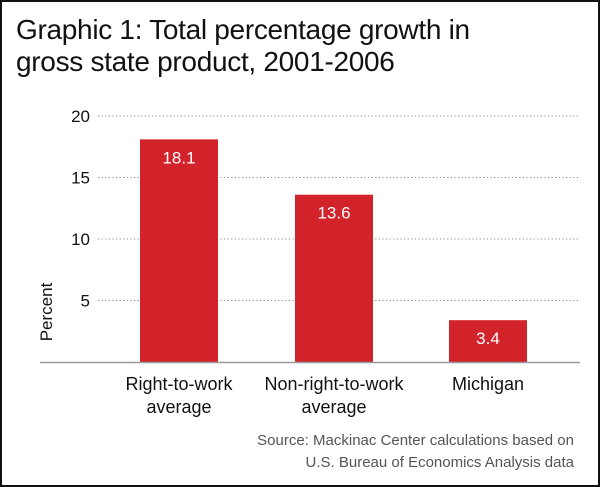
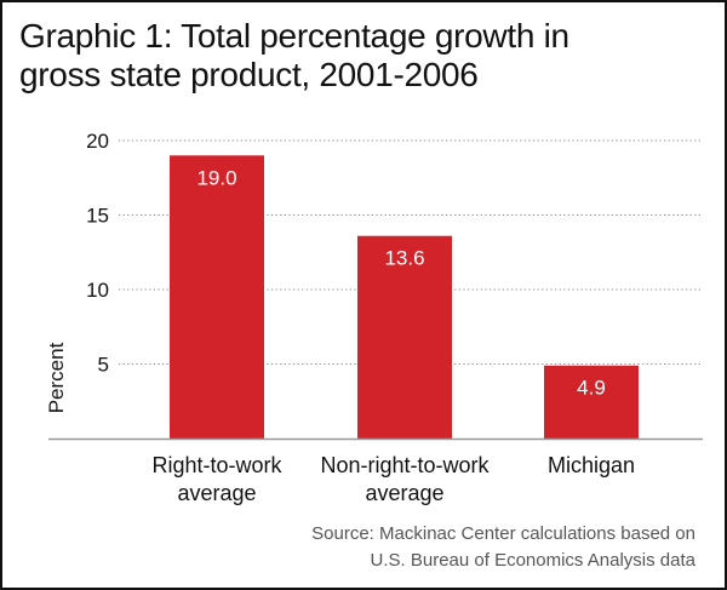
Right-to-work average: 18.1 -> 19.0
Michigan: 3.4 -> 4.9
